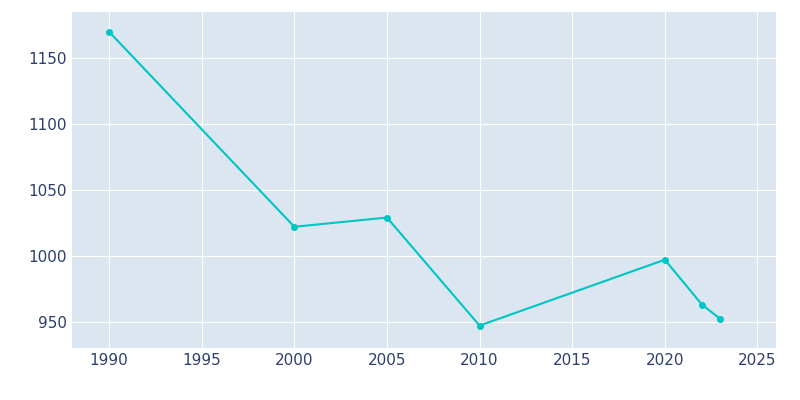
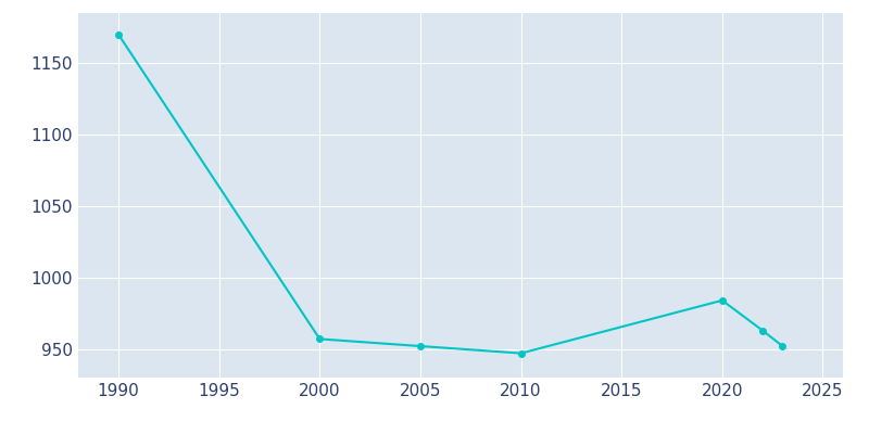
2000: 1022 -> 957
2005: 1029 -> 952
2020: 997 -> 984
